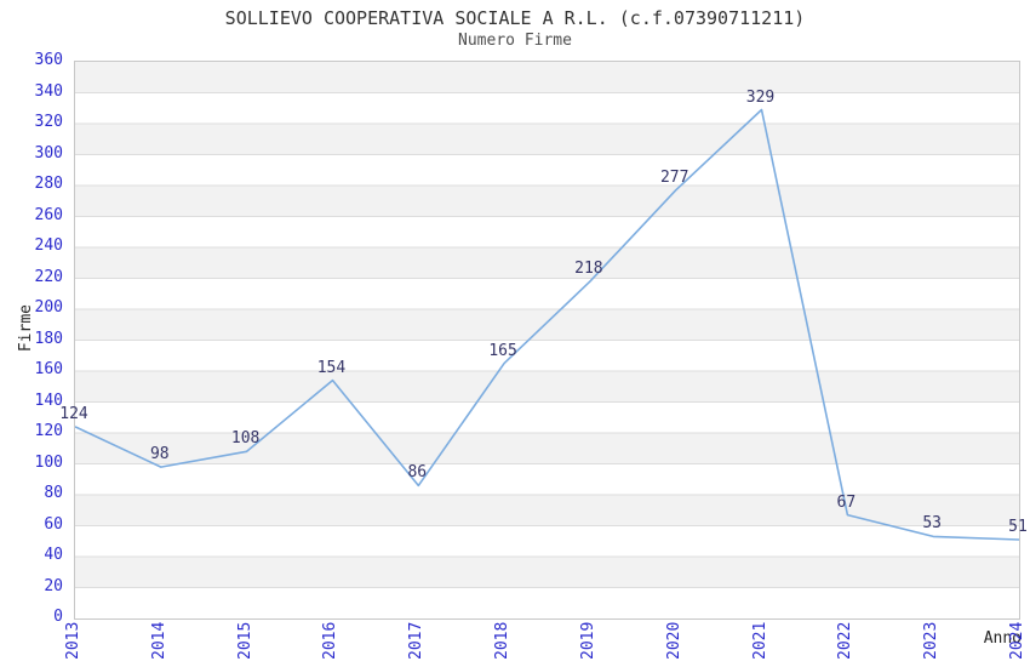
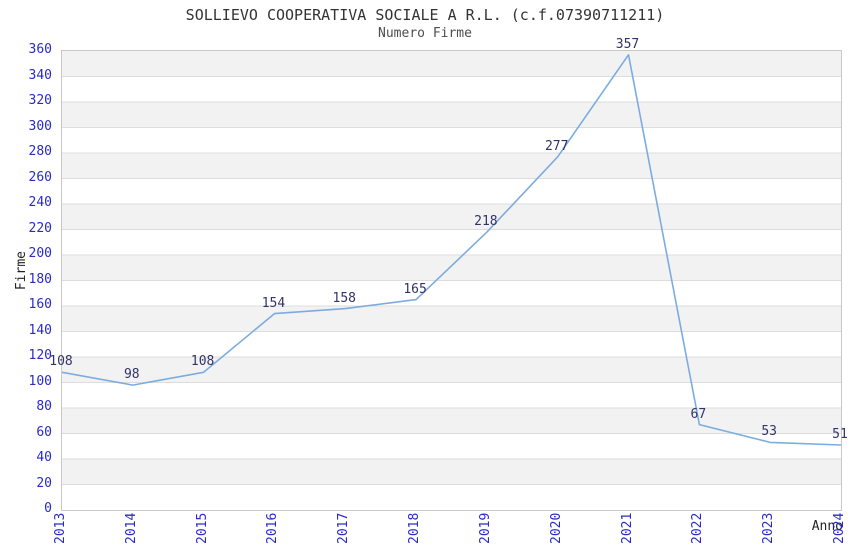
2013: 124 -> 108
2017: 86 -> 158
2021: 329 -> 357
